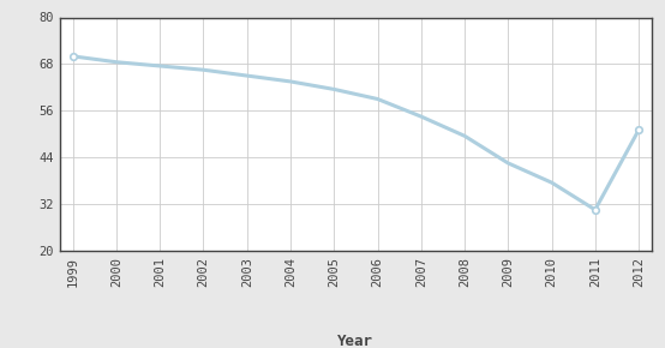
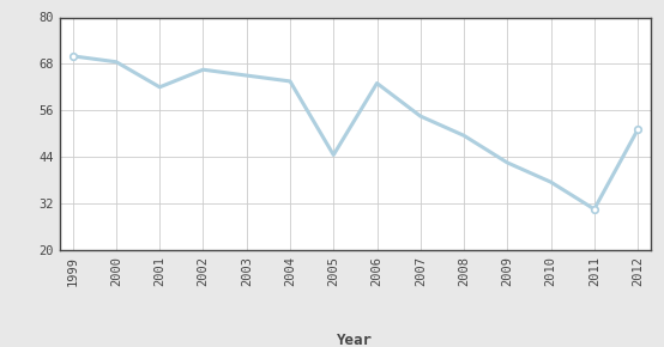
2001: 67.5 -> 62.0
2005: 61.5 -> 44.5
2006: 59.0 -> 63.0
